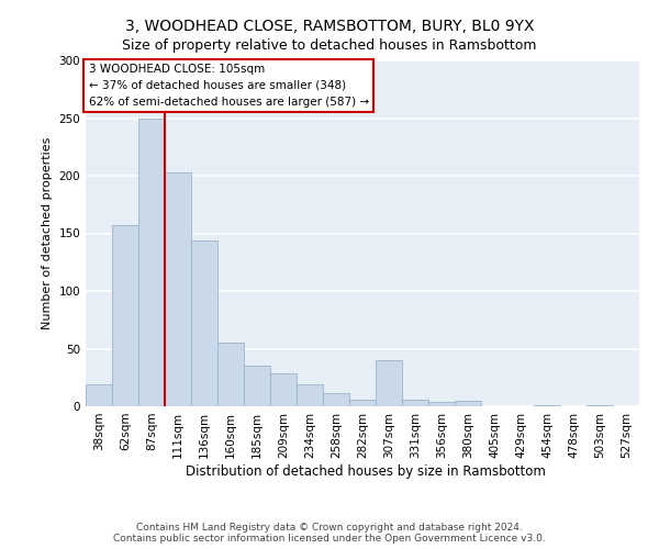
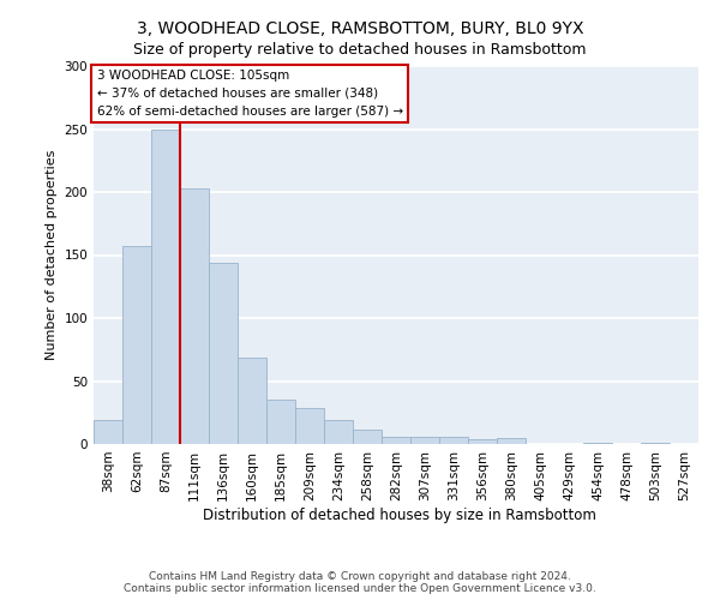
160sqm: 55 -> 69
307sqm: 40 -> 6
